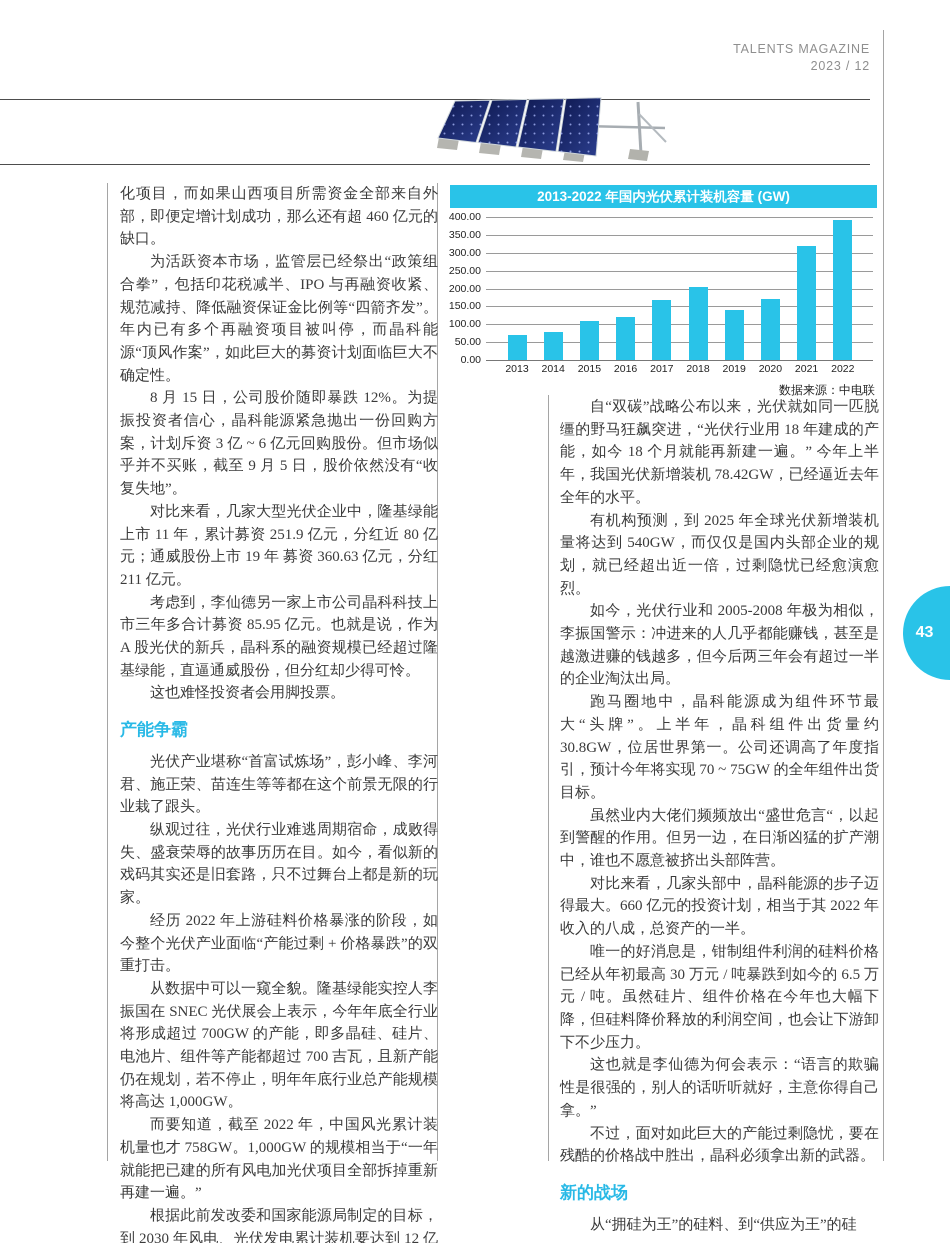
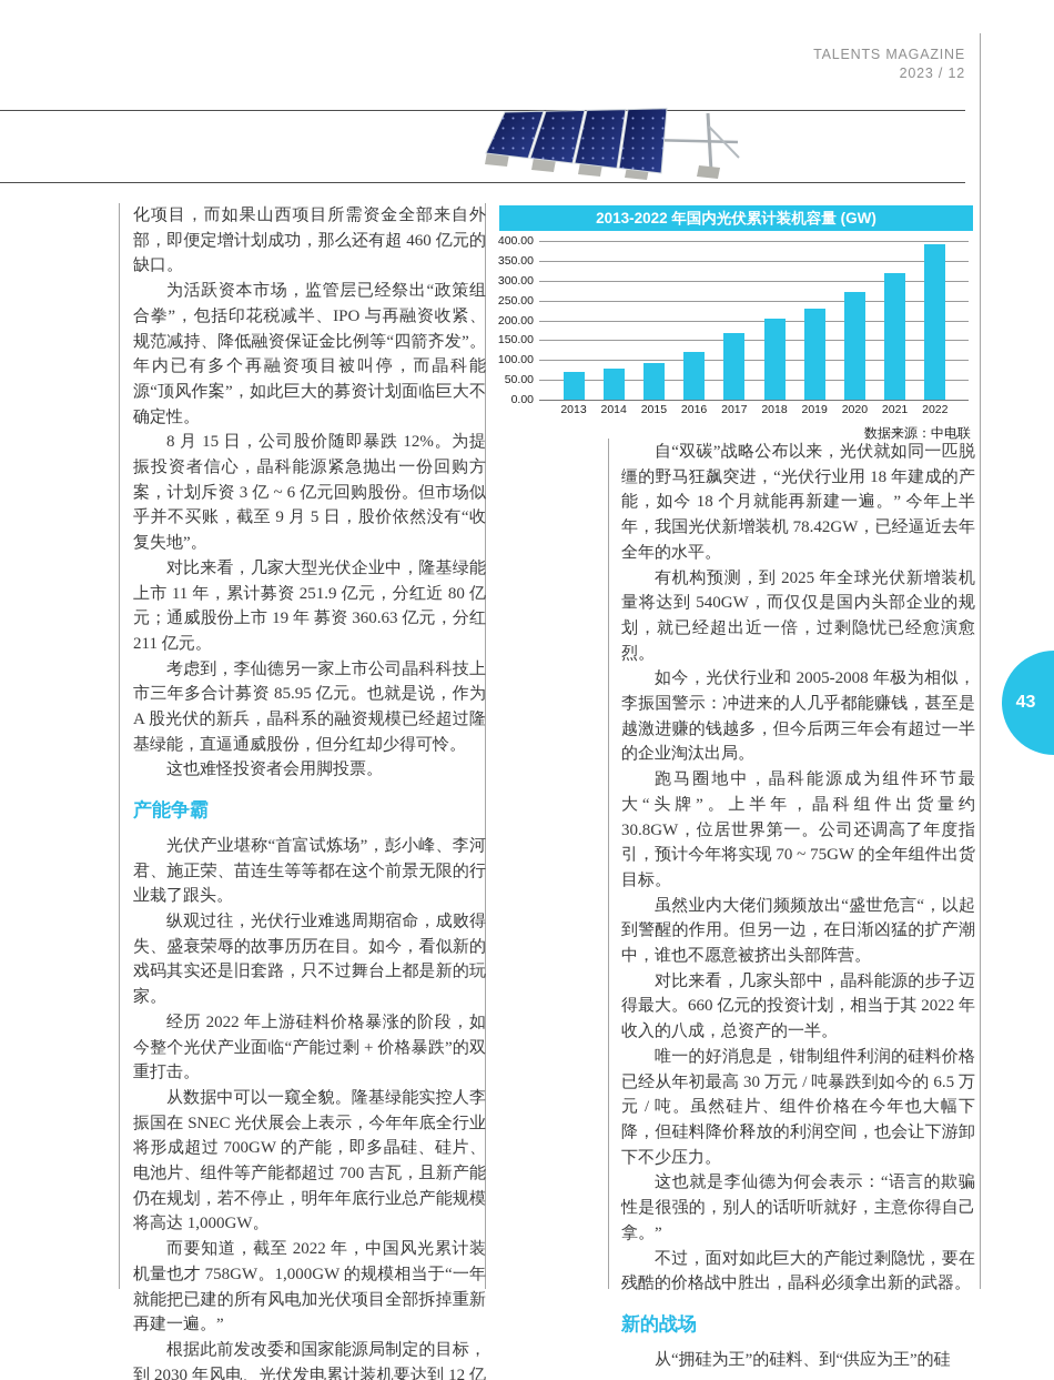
2015: 110 -> 90
2019: 140 -> 230
2020: 170 -> 270
